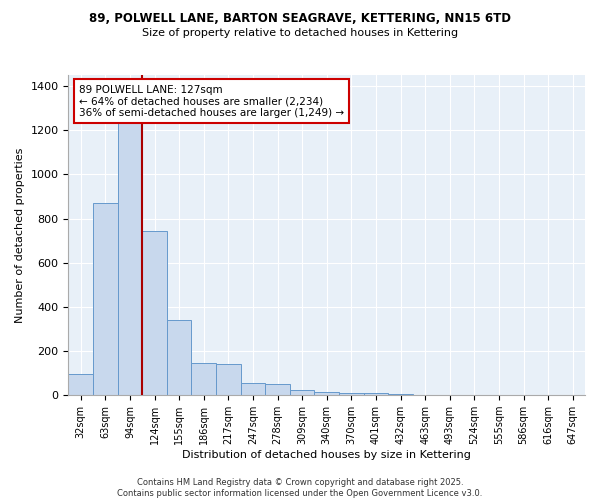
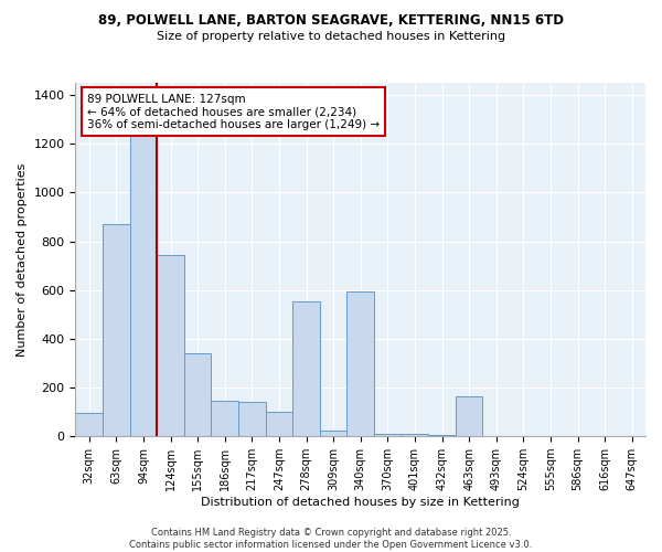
247sqm: 55 -> 100
278sqm: 50 -> 555
340sqm: 15 -> 595
463sqm: 2 -> 165
